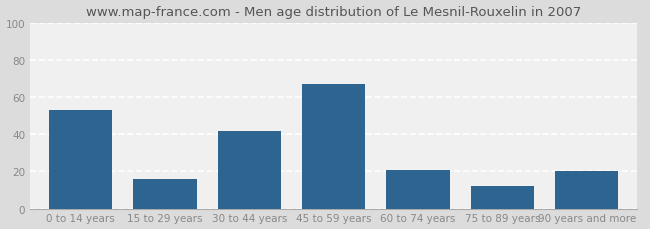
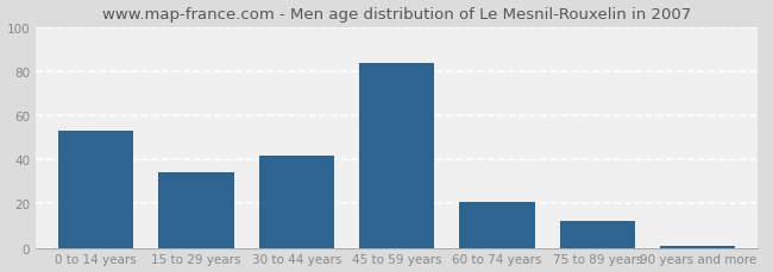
15 to 29 years: 16 -> 34
45 to 59 years: 67 -> 84
90 years and more: 20 -> 1
